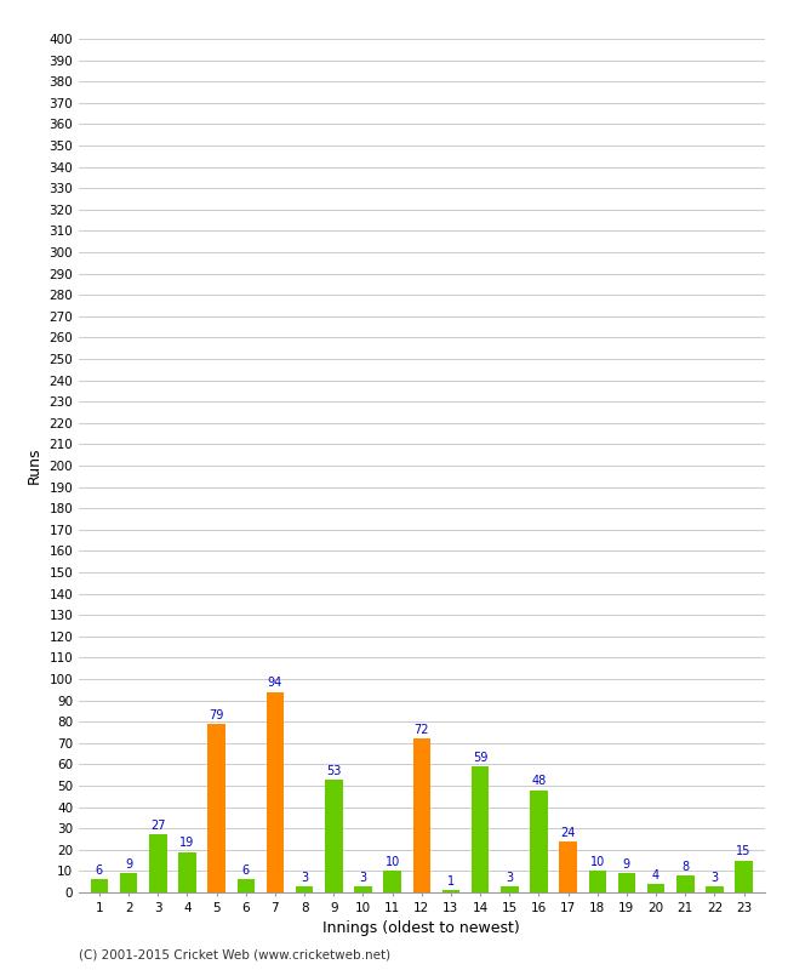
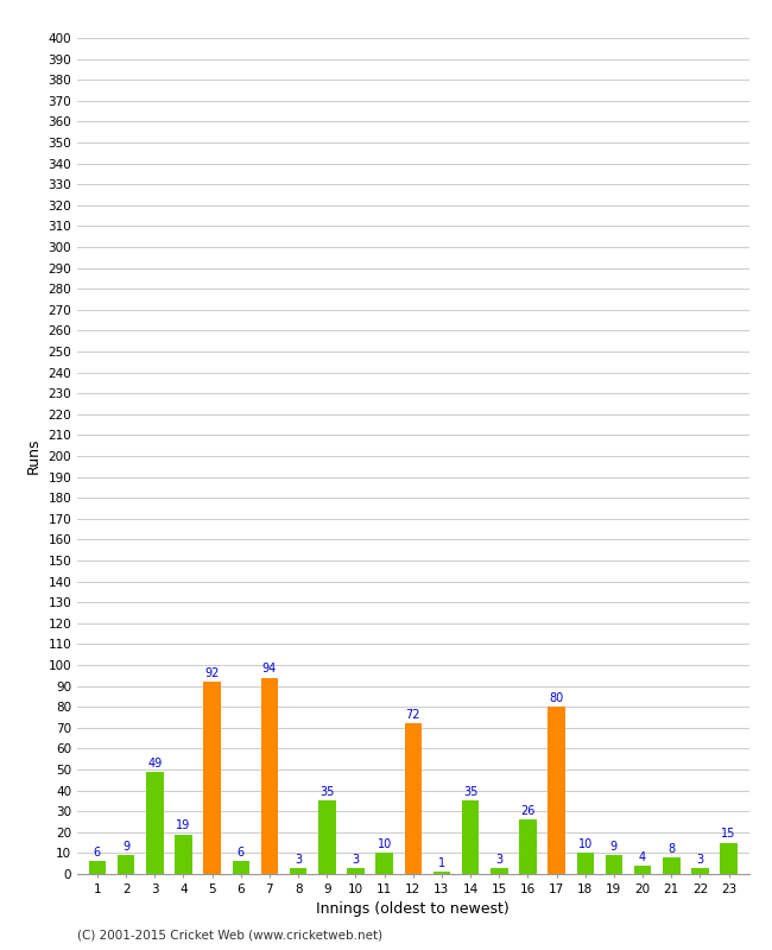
3: 27 -> 49
5: 79 -> 92
9: 53 -> 35
14: 59 -> 35
16: 48 -> 26
17: 24 -> 80
